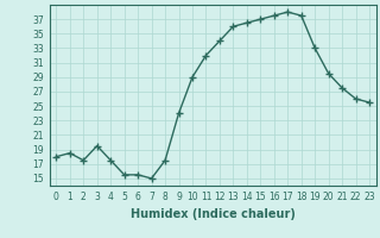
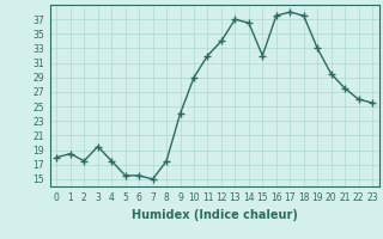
13: 36.0 -> 37.0
15: 37.0 -> 32.0
